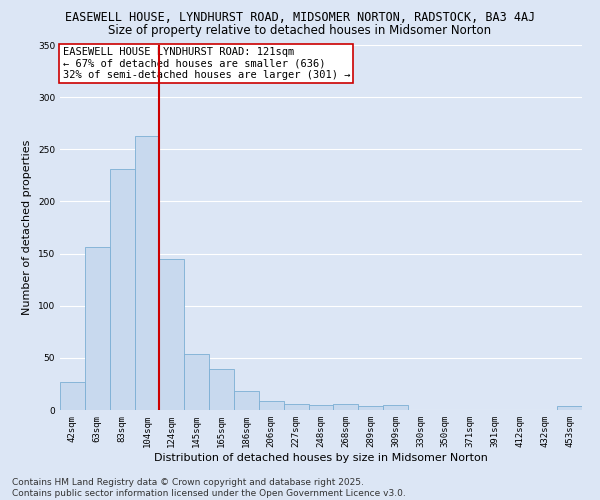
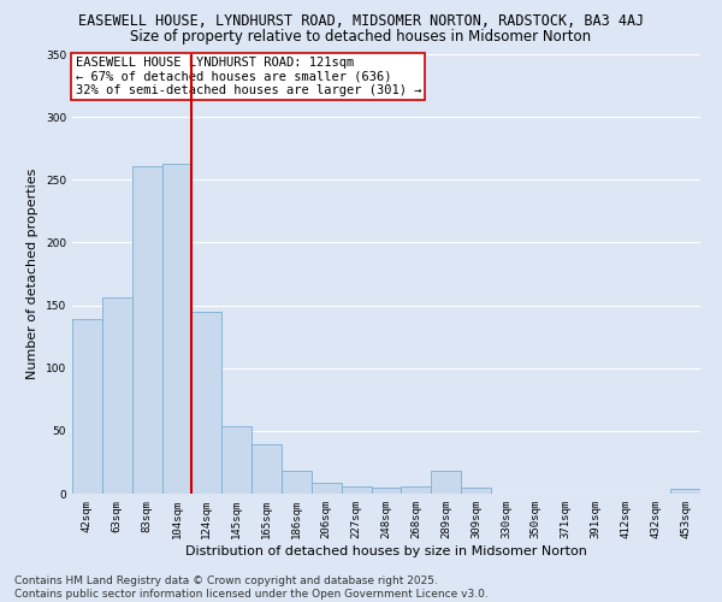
42sqm: 27 -> 139
83sqm: 231 -> 261
289sqm: 4 -> 18
